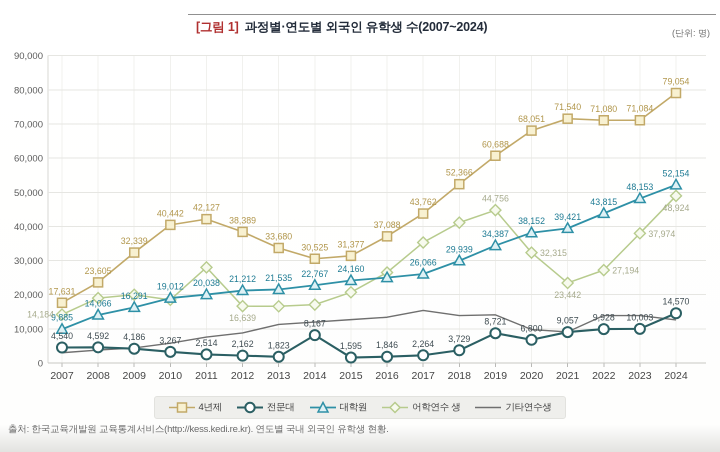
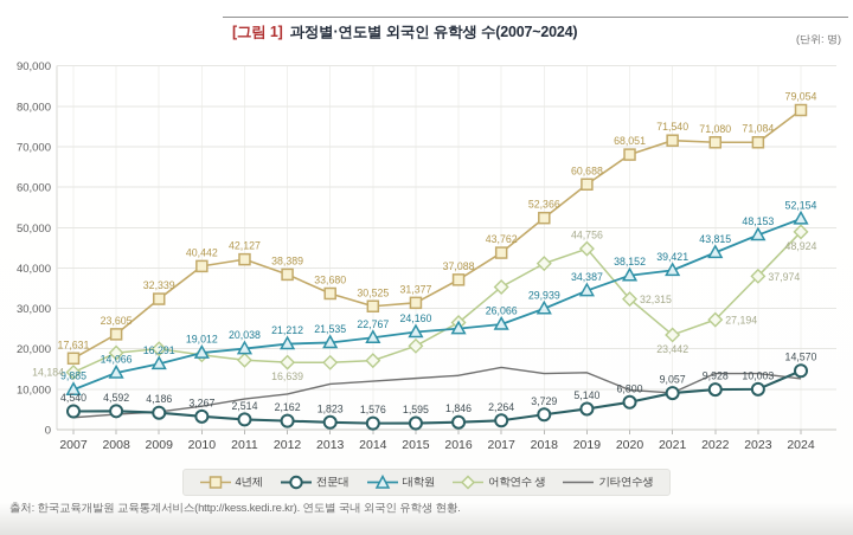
어학연수 생/2011: 28000 -> 17000
전문대/2014: 8,167 -> 1,576
전문대/2019: 8,721 -> 5,140
